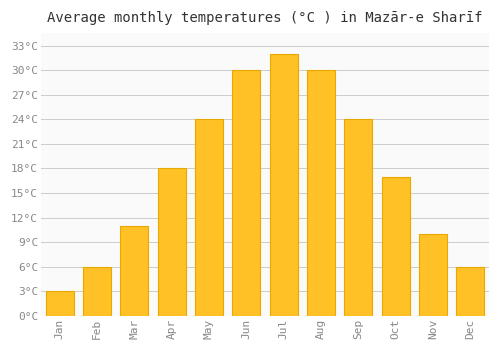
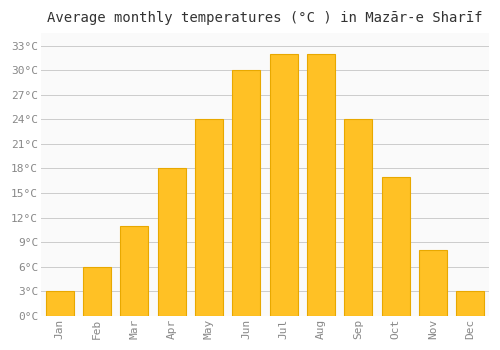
Aug: 30°C -> 32°C
Nov: 10°C -> 8°C
Dec: 6°C -> 3°C
